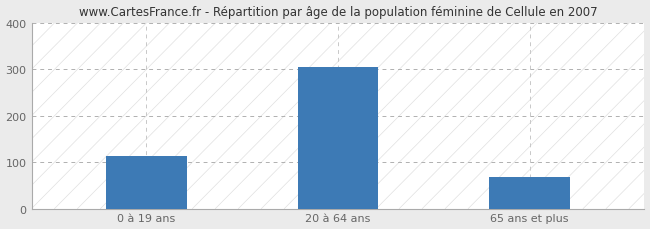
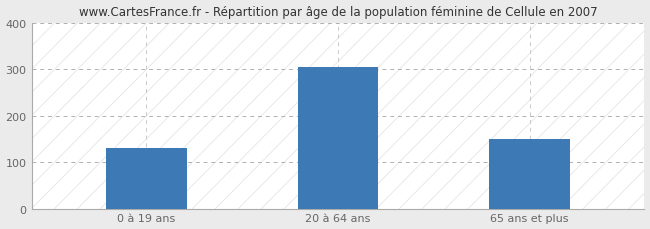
0 à 19 ans: 113 -> 130
65 ans et plus: 68 -> 150
